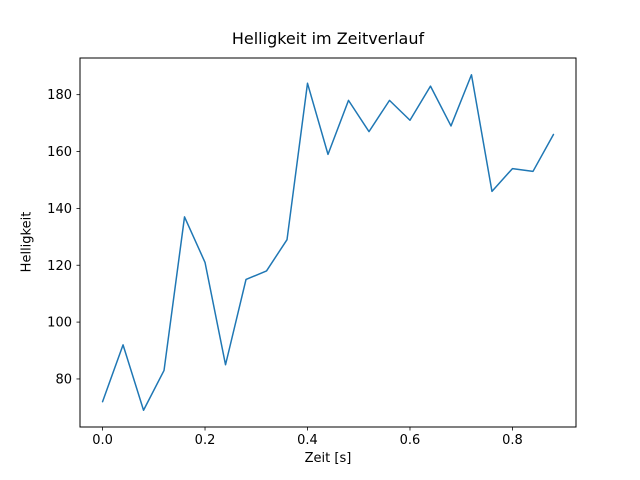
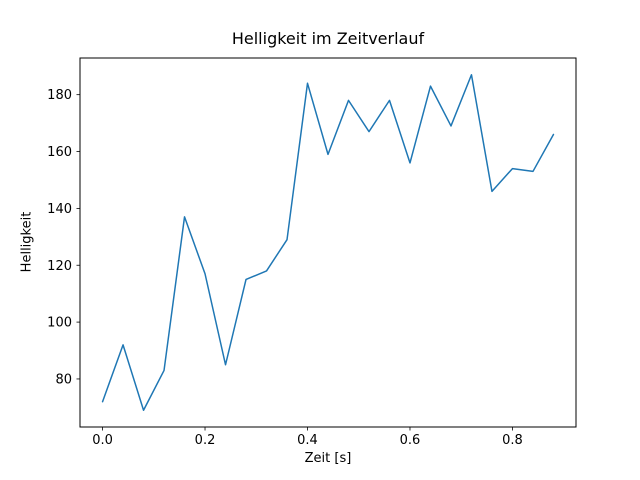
0.2: 121 -> 117
0.6: 171 -> 156
